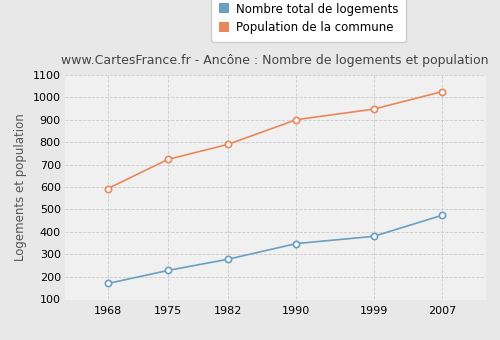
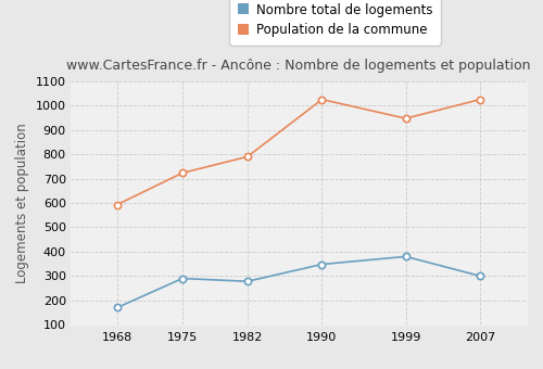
Nombre total de logements/1975: 228 -> 290
Population de la commune/1990: 900 -> 1025
Nombre total de logements/2007: 474 -> 300
